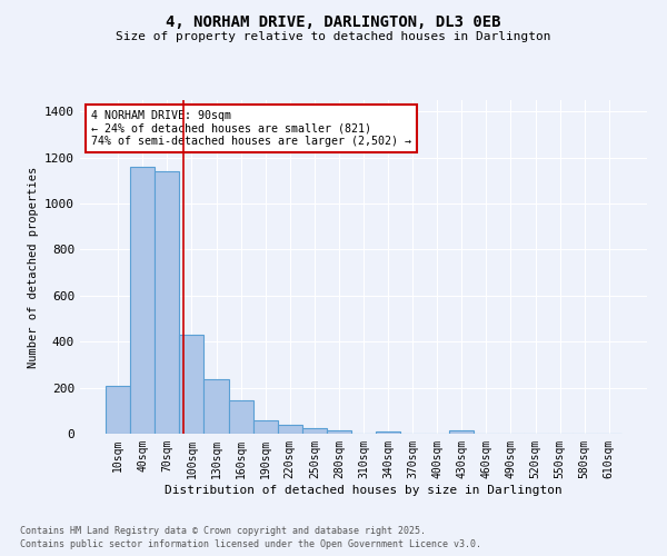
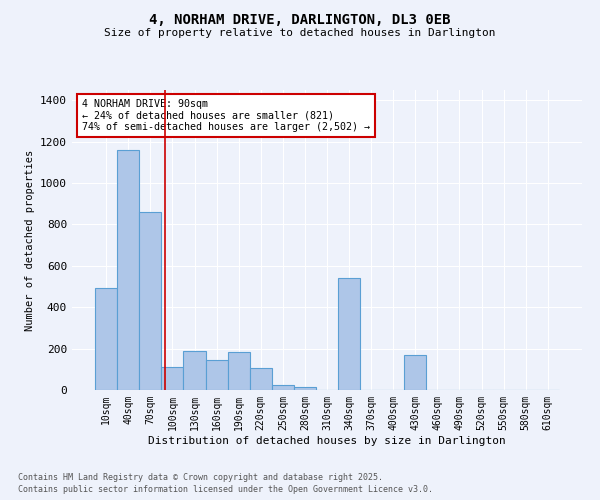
10sqm: 210 -> 495
70sqm: 1140 -> 860
100sqm: 430 -> 110
130sqm: 235 -> 190
190sqm: 57 -> 185
220sqm: 40 -> 105
340sqm: 12 -> 540
430sqm: 14 -> 170
